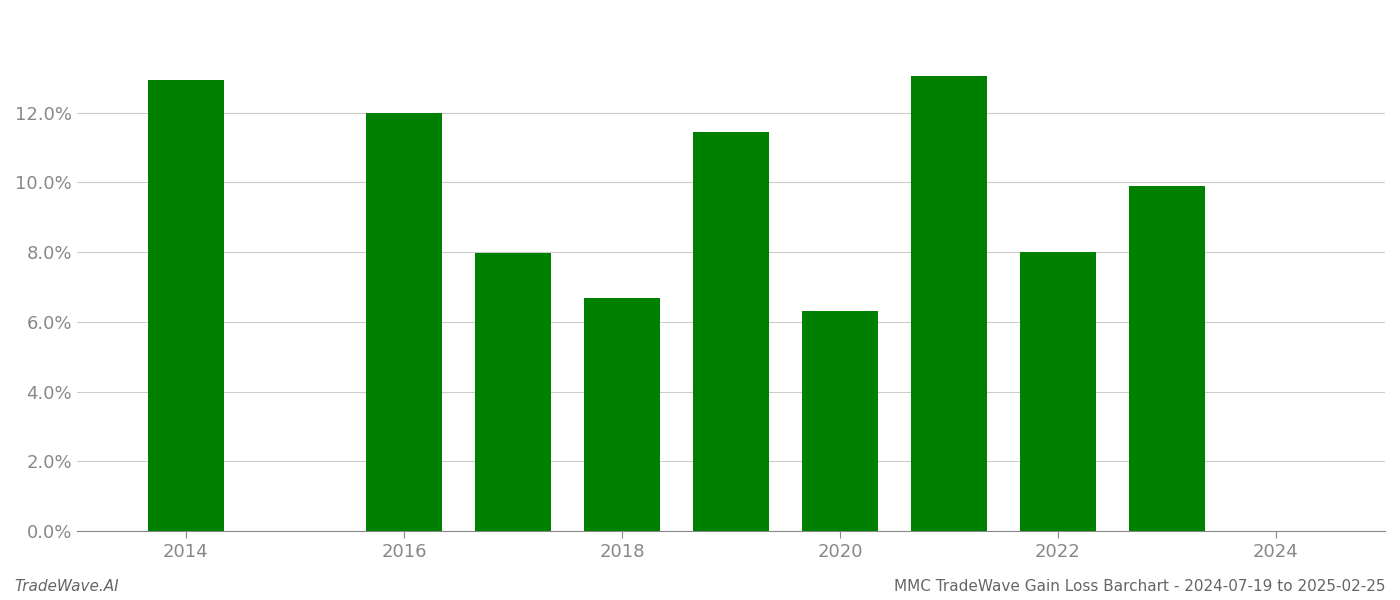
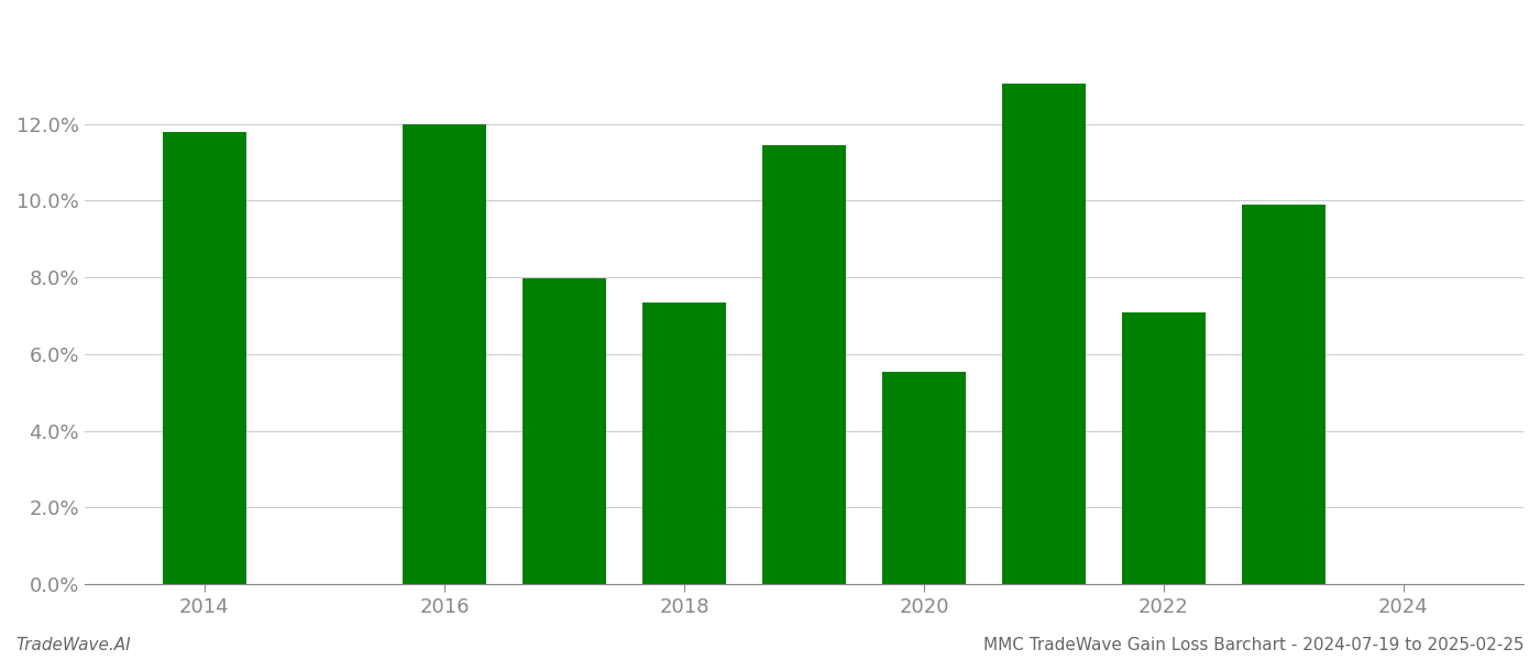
2014: 12.95% -> 11.78%
2018: 6.70% -> 7.35%
2020: 6.30% -> 5.55%
2022: 8.00% -> 7.10%
